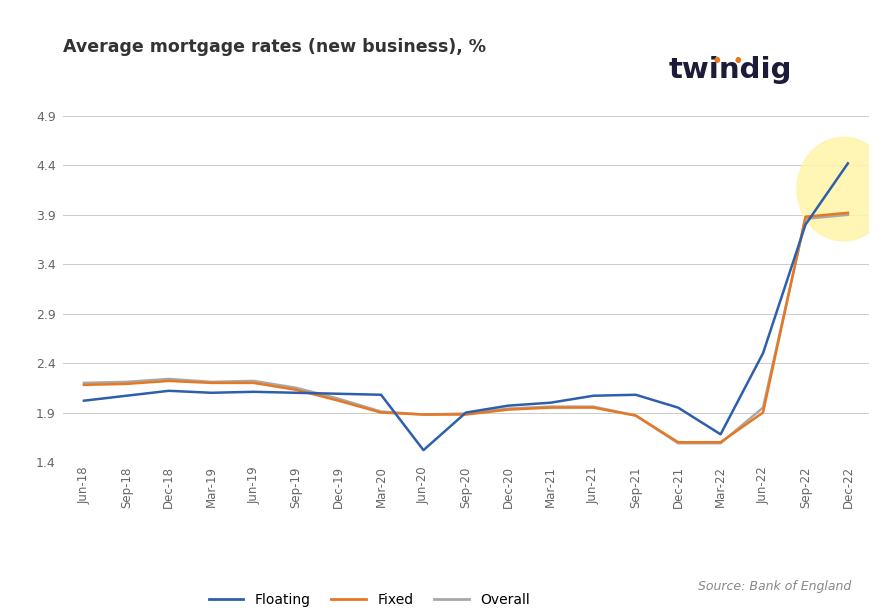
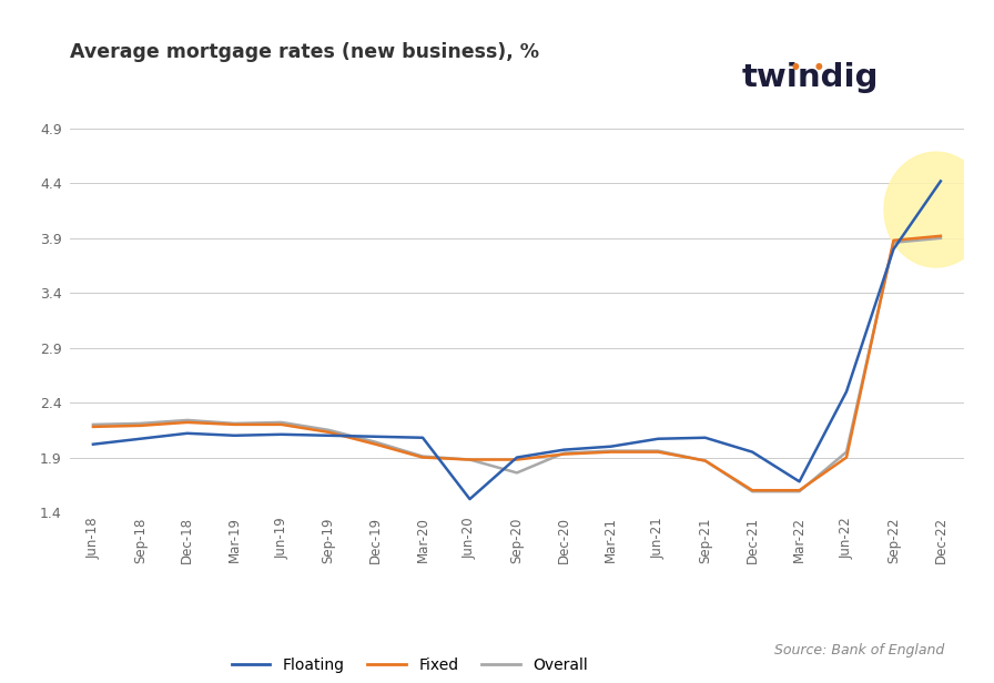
Overall/Sep-20: 1.89 -> 1.76
